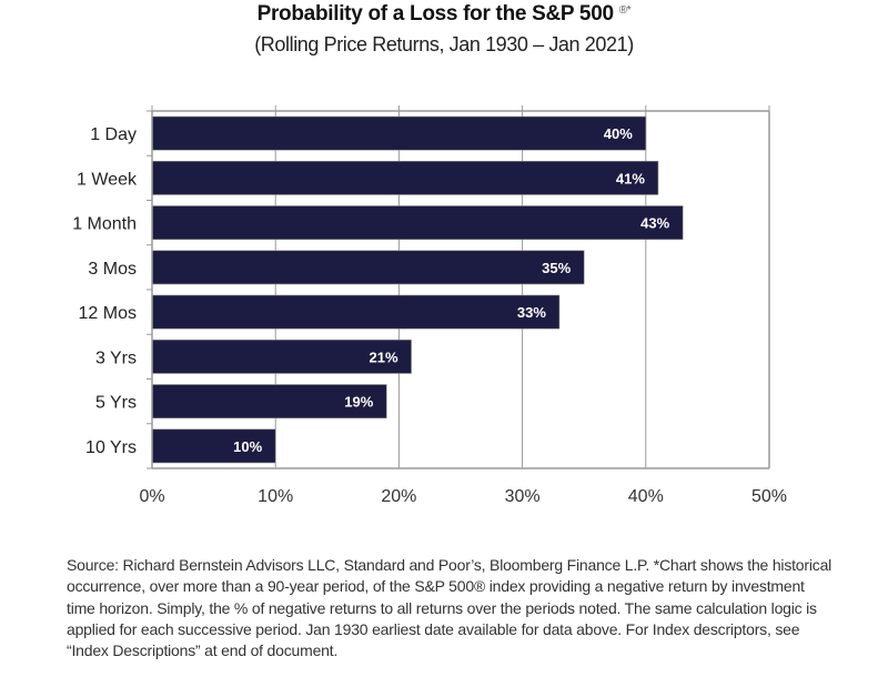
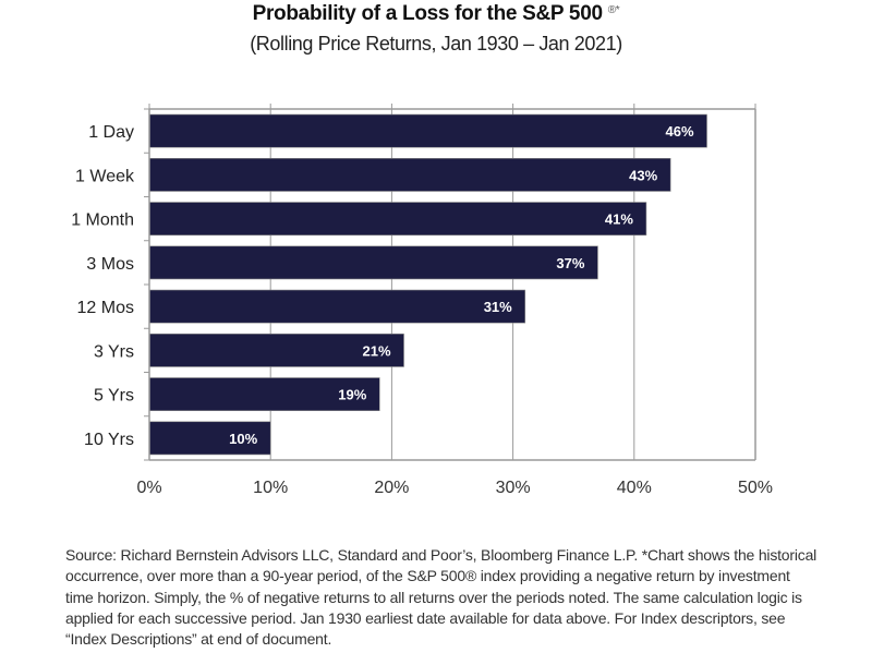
1 Day: 40% -> 46%
1 Week: 41% -> 43%
1 Month: 43% -> 41%
3 Mos: 35% -> 37%
12 Mos: 33% -> 31%
